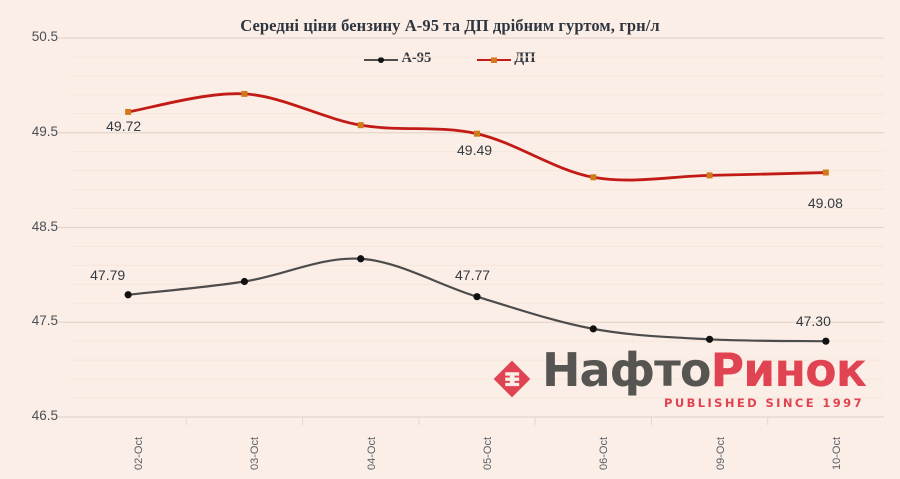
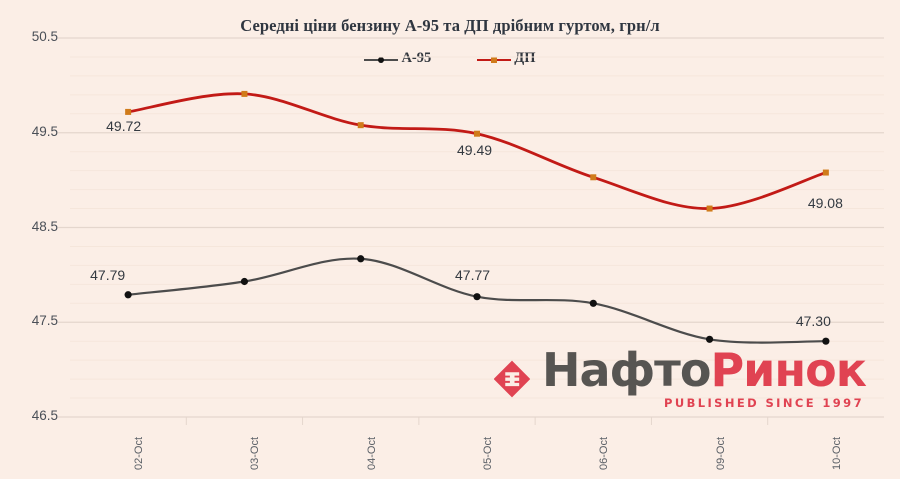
А-95/06-Oct: 47.4 -> 47.7
ДП/09-Oct: 49.0 -> 48.7
